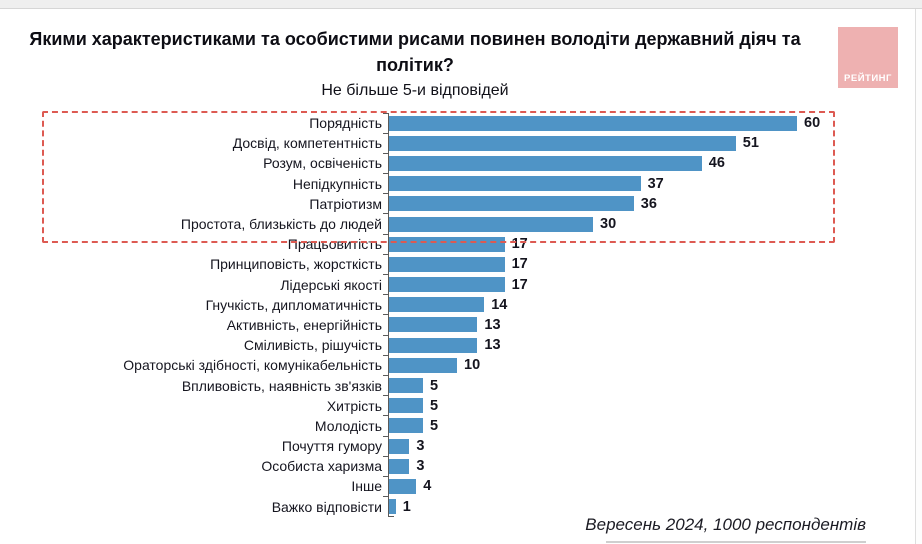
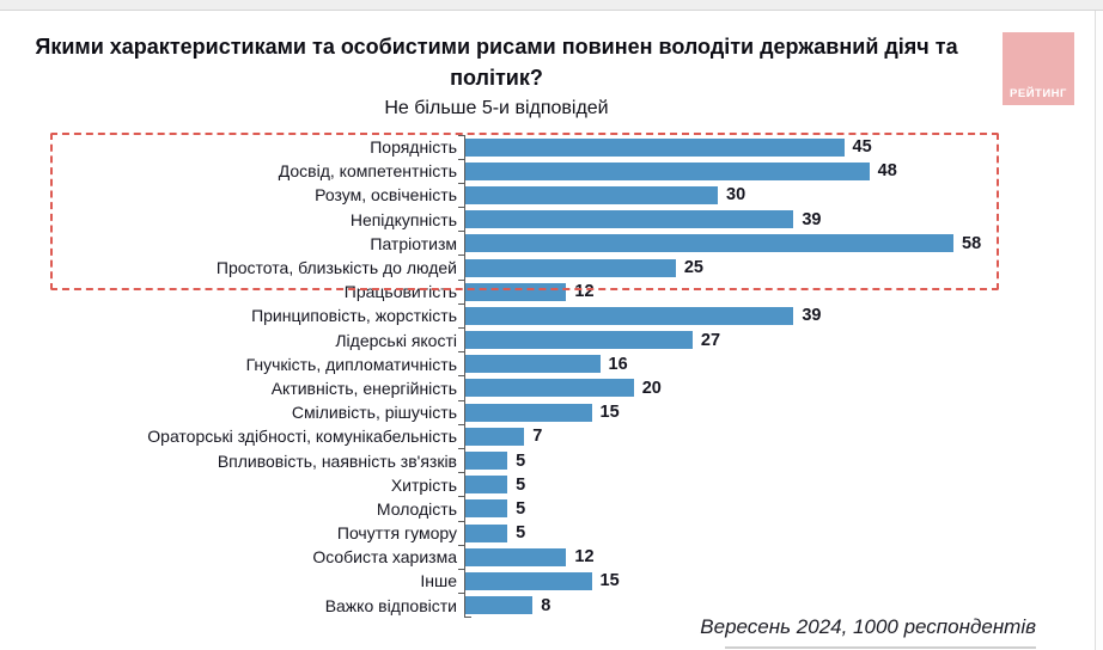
Порядність: 60 -> 45
Досвід, компетентність: 51 -> 48
Розум, освіченість: 46 -> 30
Непідкупність: 37 -> 39
Патріотизм: 36 -> 58
Простота, близькість до людей: 30 -> 25
Працьовитість: 17 -> 12
Принциповість, жорсткість: 17 -> 39
Лідерські якості: 17 -> 27
Гнучкість, дипломатичність: 14 -> 16
Активність, енергійність: 13 -> 20
Сміливість, рішучість: 13 -> 15
Ораторські здібності, комунікабельність: 10 -> 7
Почуття гумору: 3 -> 5
Особиста харизма: 3 -> 12
Інше: 4 -> 15
Важко відповісти: 1 -> 8
